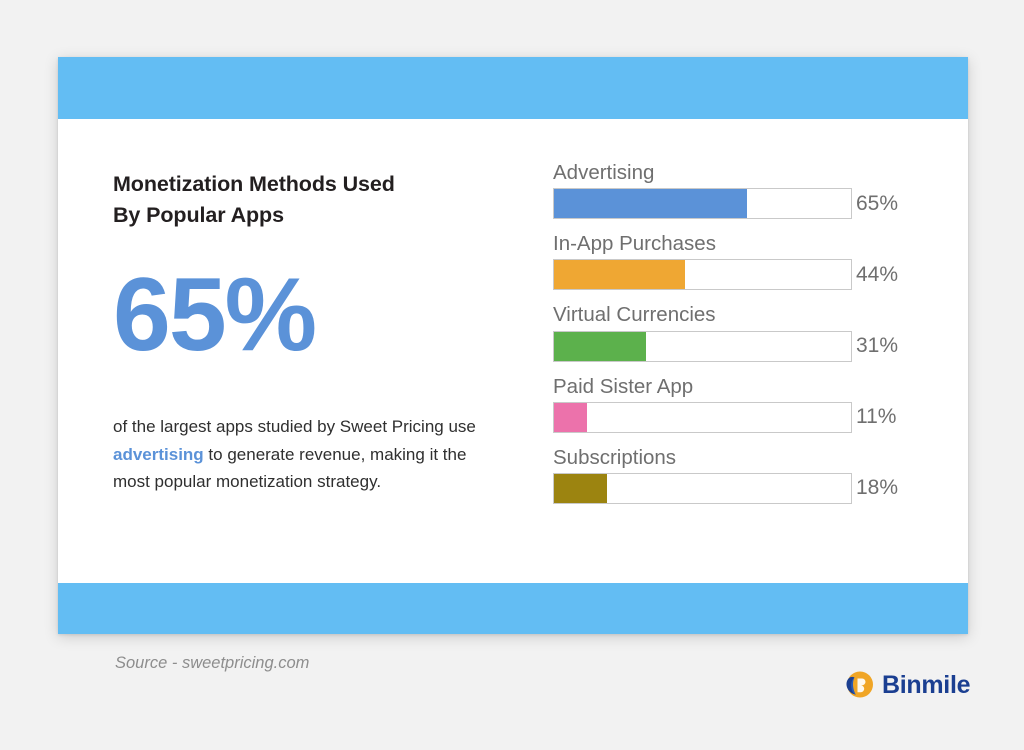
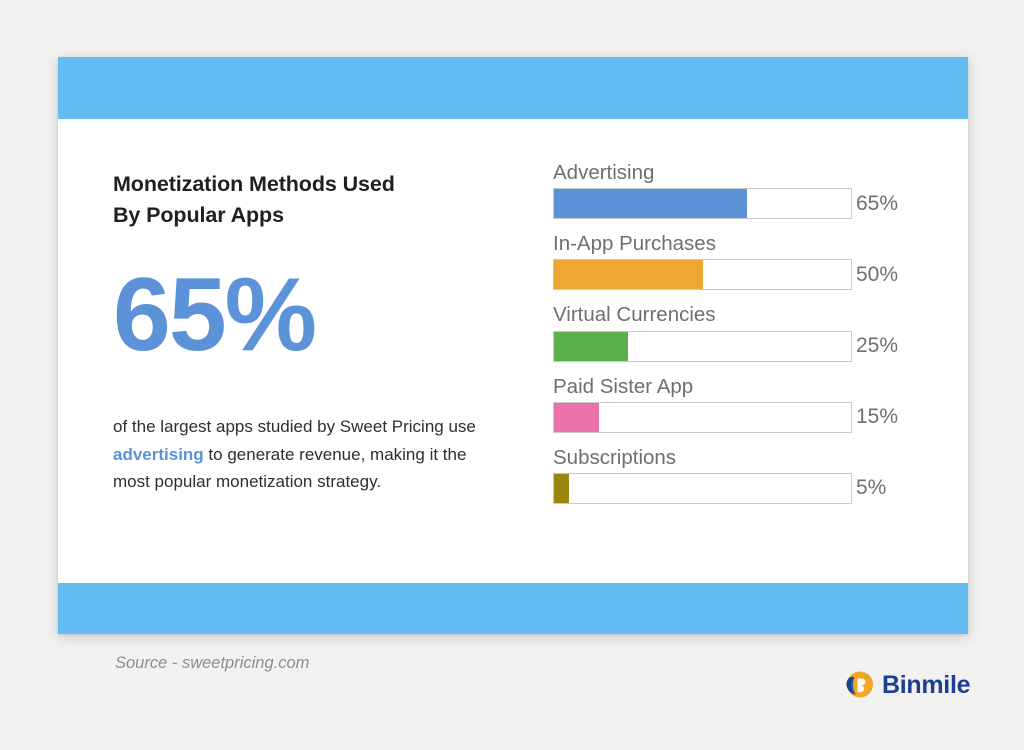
In-App Purchases: 44% -> 50%
Virtual Currencies: 31% -> 25%
Paid Sister App: 11% -> 15%
Subscriptions: 18% -> 5%
